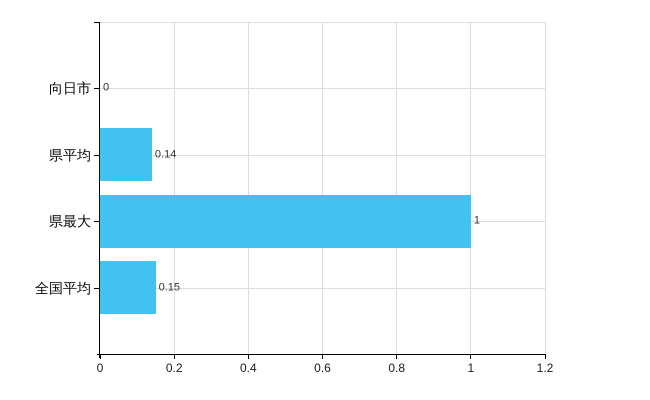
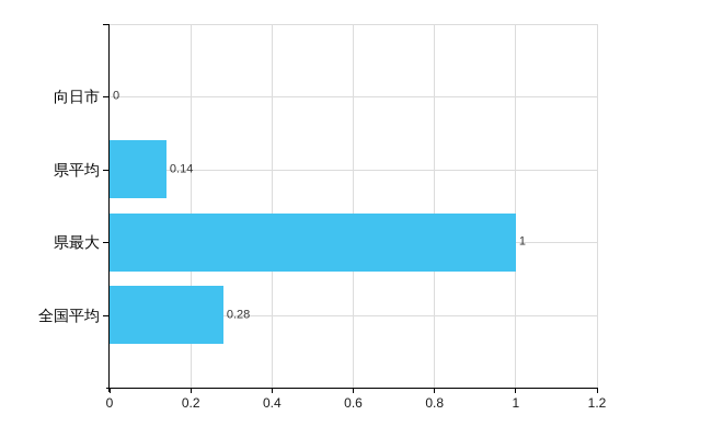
全国平均: 0.15 -> 0.28
